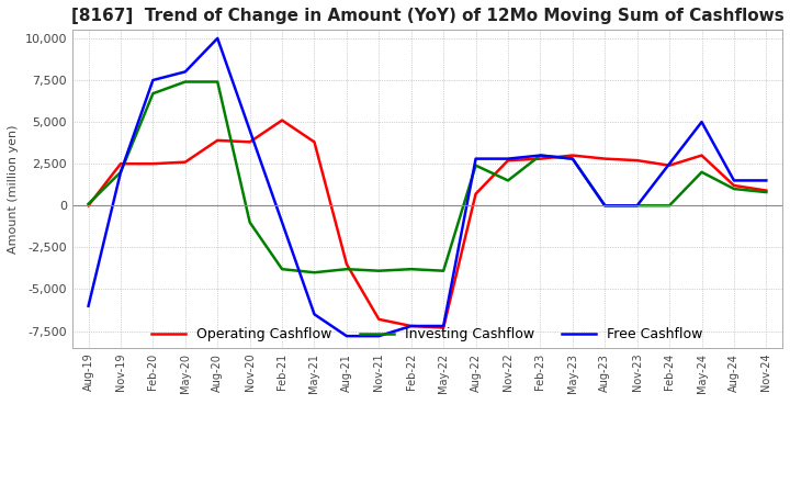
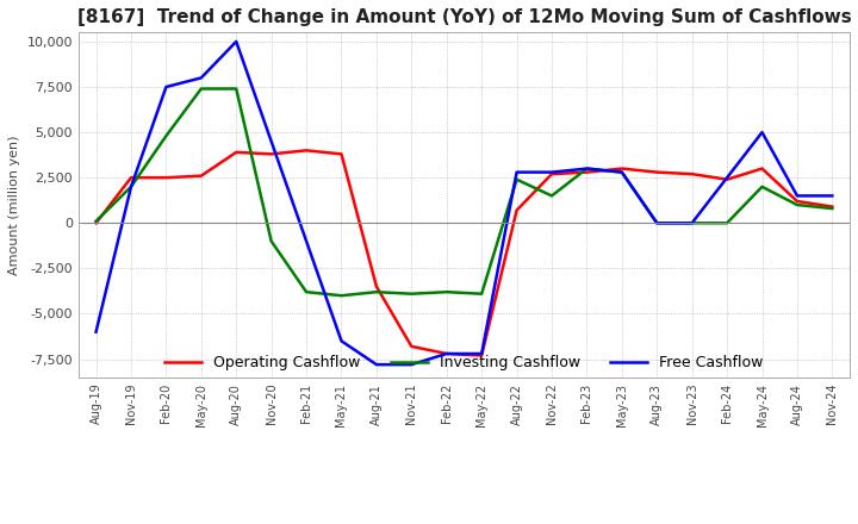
Investing Cashflow/Feb-20: 6,700 -> 4,800
Operating Cashflow/Feb-21: 5,100 -> 4,000
